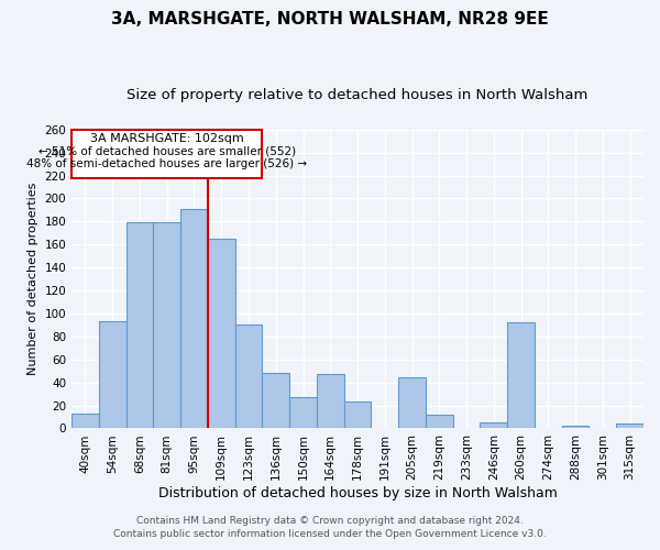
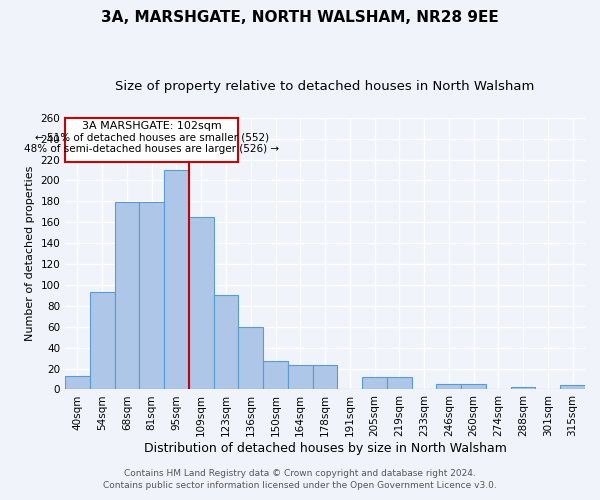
95sqm: 191 -> 210
136sqm: 48 -> 60
164sqm: 47 -> 23
205sqm: 44 -> 12
260sqm: 92 -> 5
